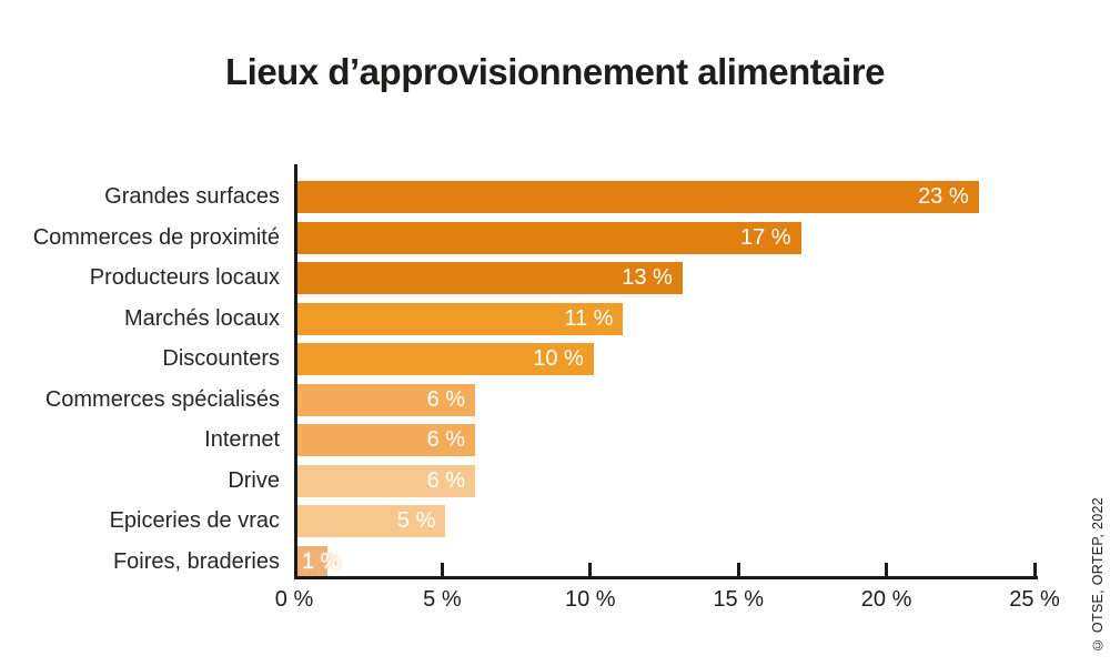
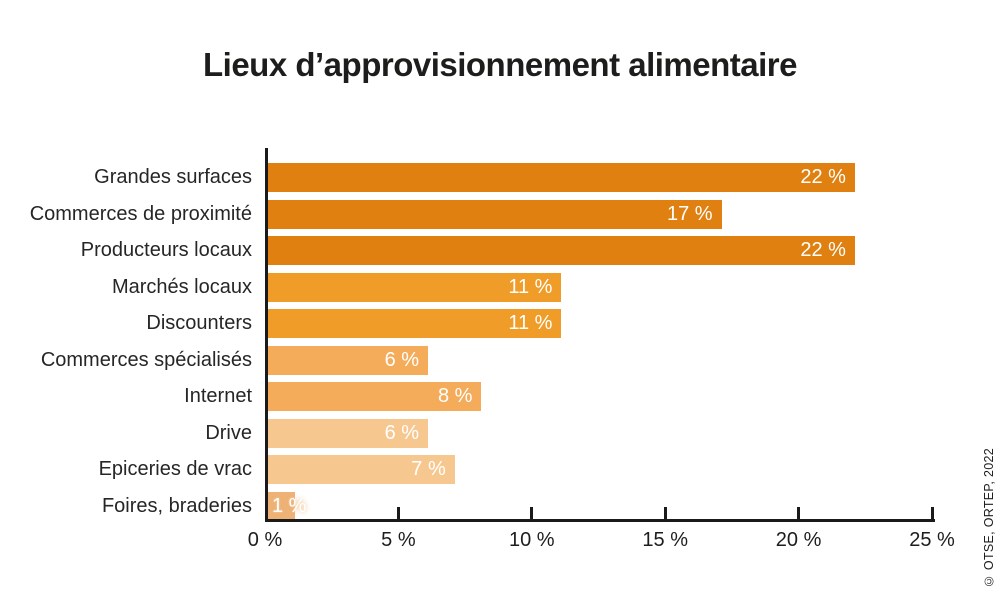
Grandes surfaces: 23 -> 22
Producteurs locaux: 13 -> 22
Discounters: 10 -> 11
Internet: 6 -> 8
Epiceries de vrac: 5 -> 7
